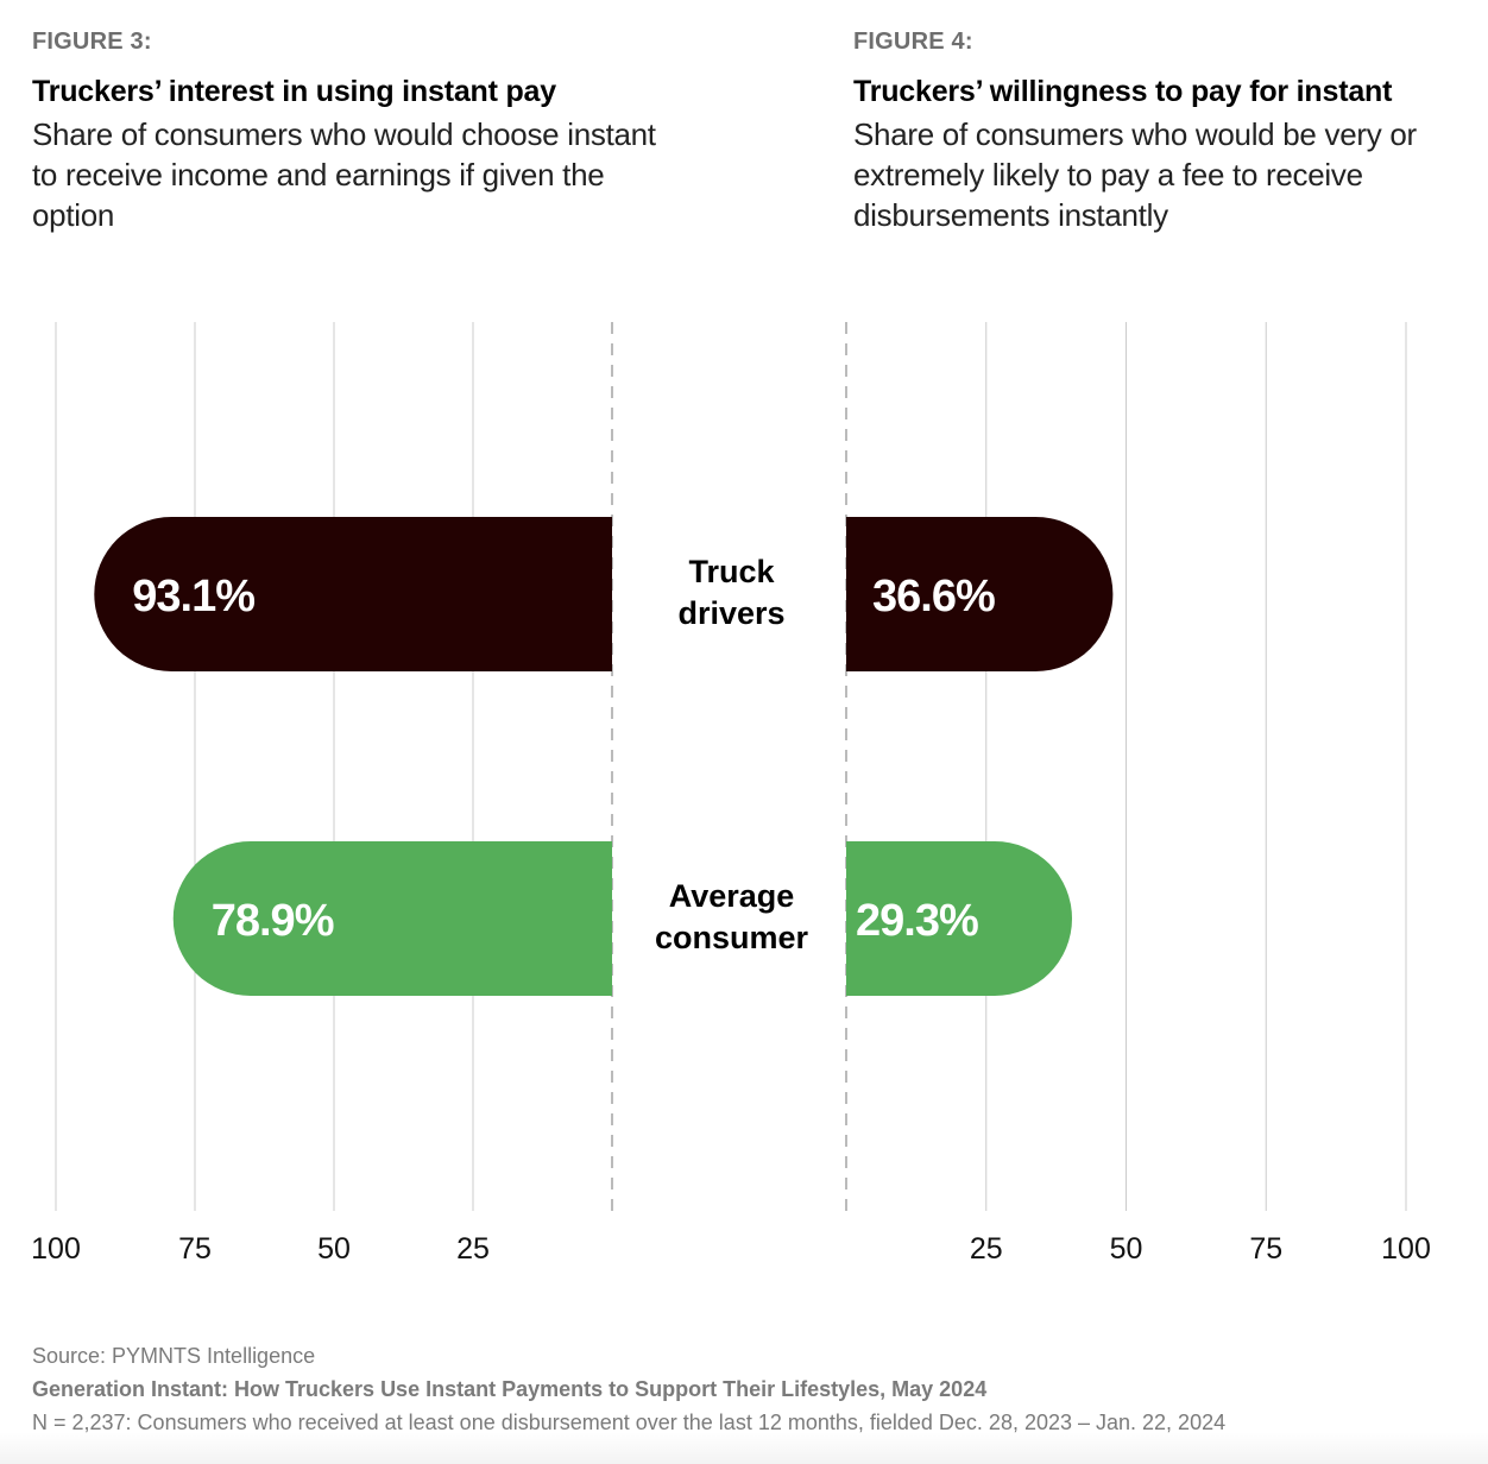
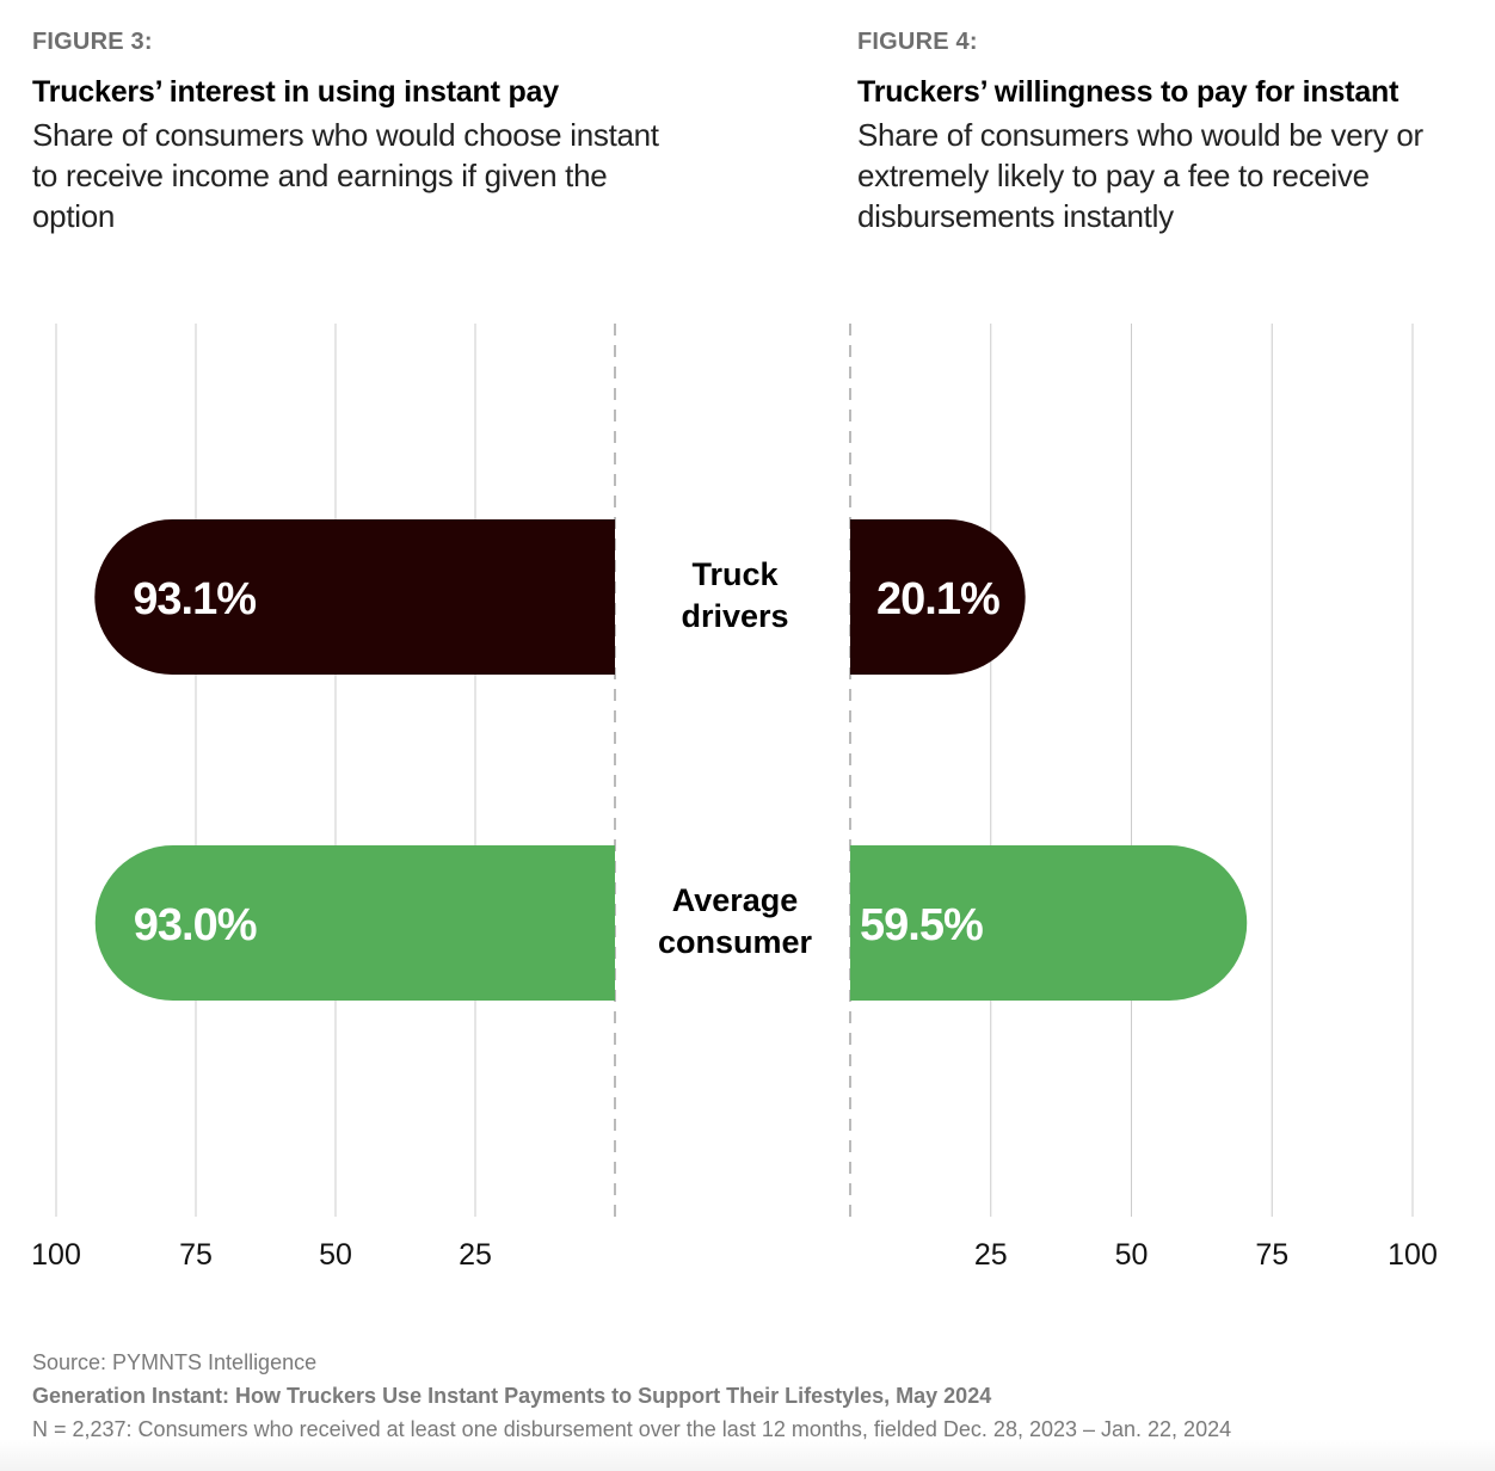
Truckers’ interest in using instant pay/Average consumer: 78.9% -> 93.0%
Truckers’ willingness to pay for instant/Truck drivers: 36.6% -> 20.1%
Truckers’ willingness to pay for instant/Average consumer: 29.3% -> 59.5%
